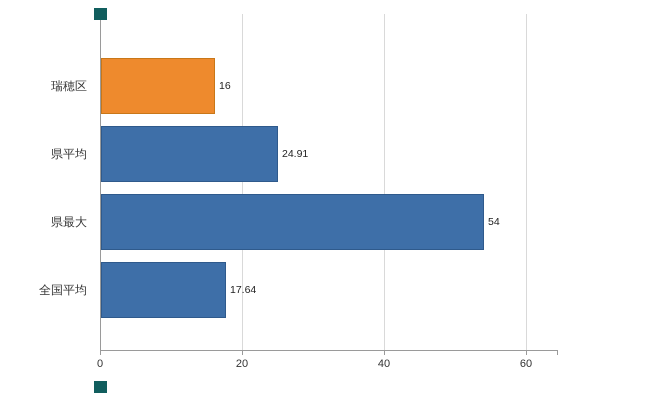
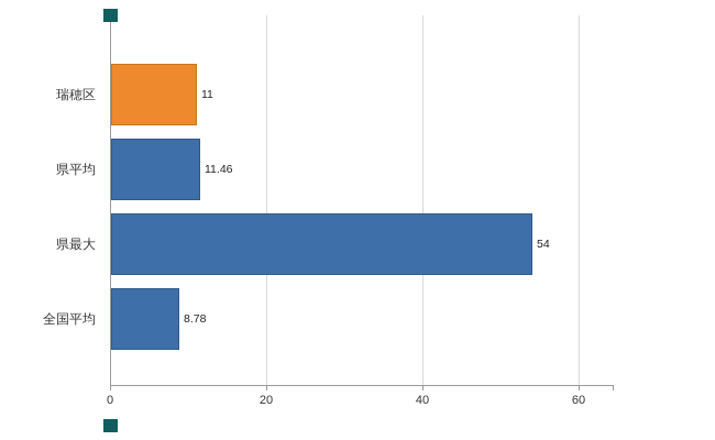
瑞穂区: 16 -> 11
県平均: 24.91 -> 11.46
全国平均: 17.64 -> 8.78
